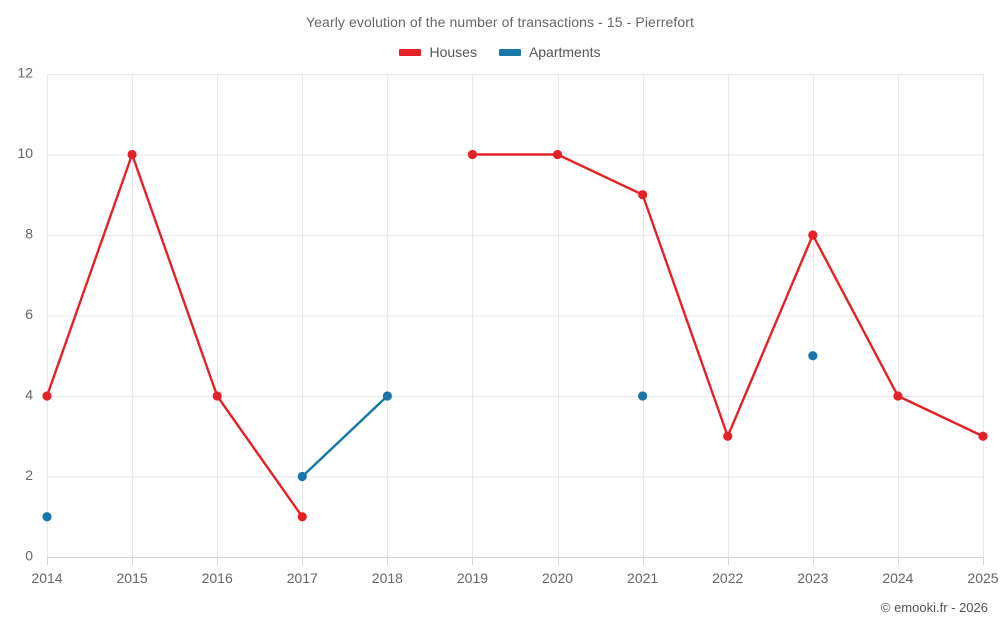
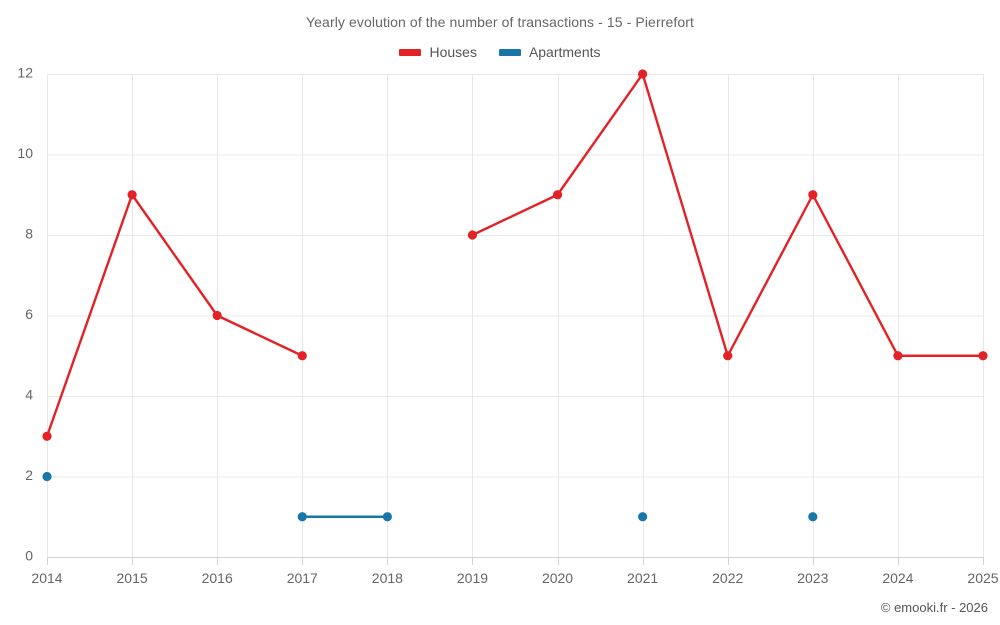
Houses/2014: 4 -> 3
Apartments/2014: 1 -> 2
Houses/2015: 10 -> 9
Houses/2016: 4 -> 6
Houses/2017: 1 -> 5
Apartments/2017: 2 -> 1
Apartments/2018: 4 -> 1
Houses/2019: 10 -> 8
Houses/2020: 10 -> 9
Houses/2021: 9 -> 12
Apartments/2021: 4 -> 1
Houses/2022: 3 -> 5
Houses/2023: 8 -> 9
Apartments/2023: 5 -> 1
Houses/2024: 4 -> 5
Houses/2025: 3 -> 5
